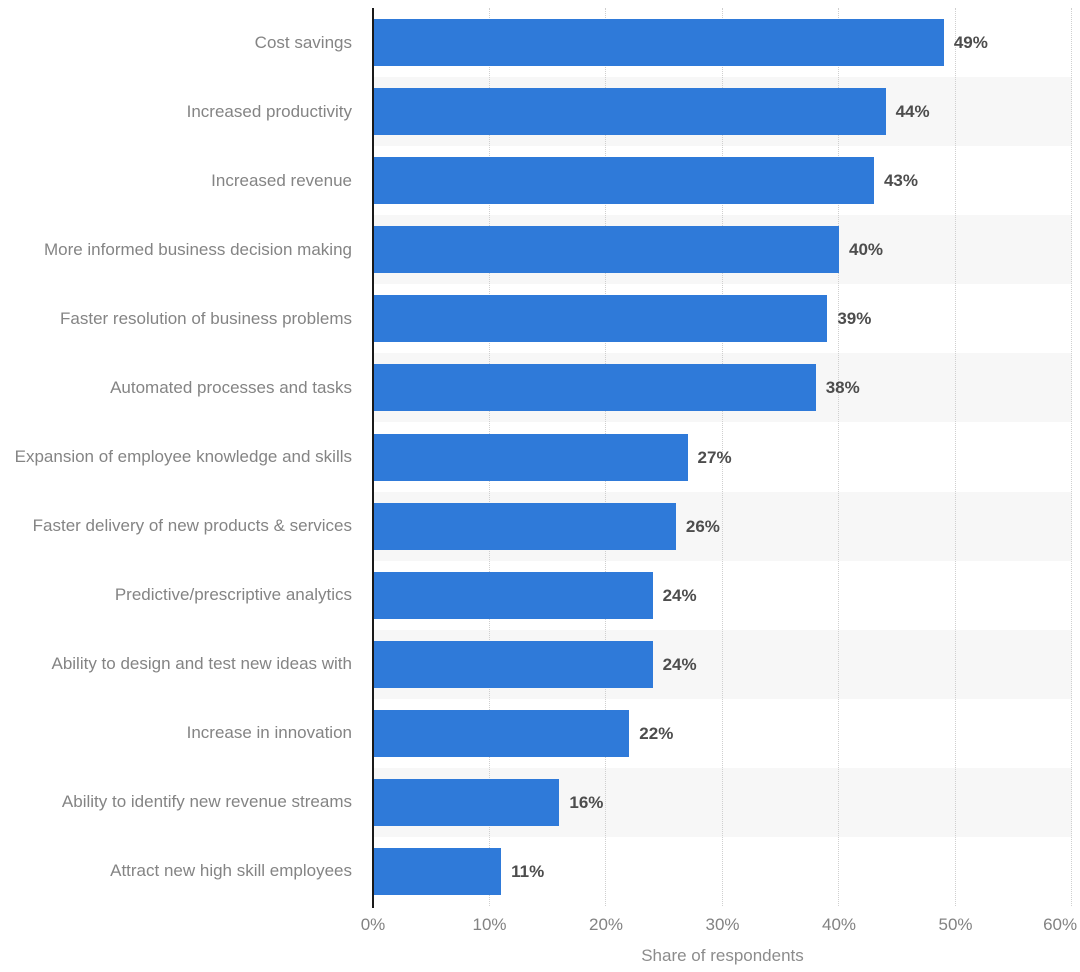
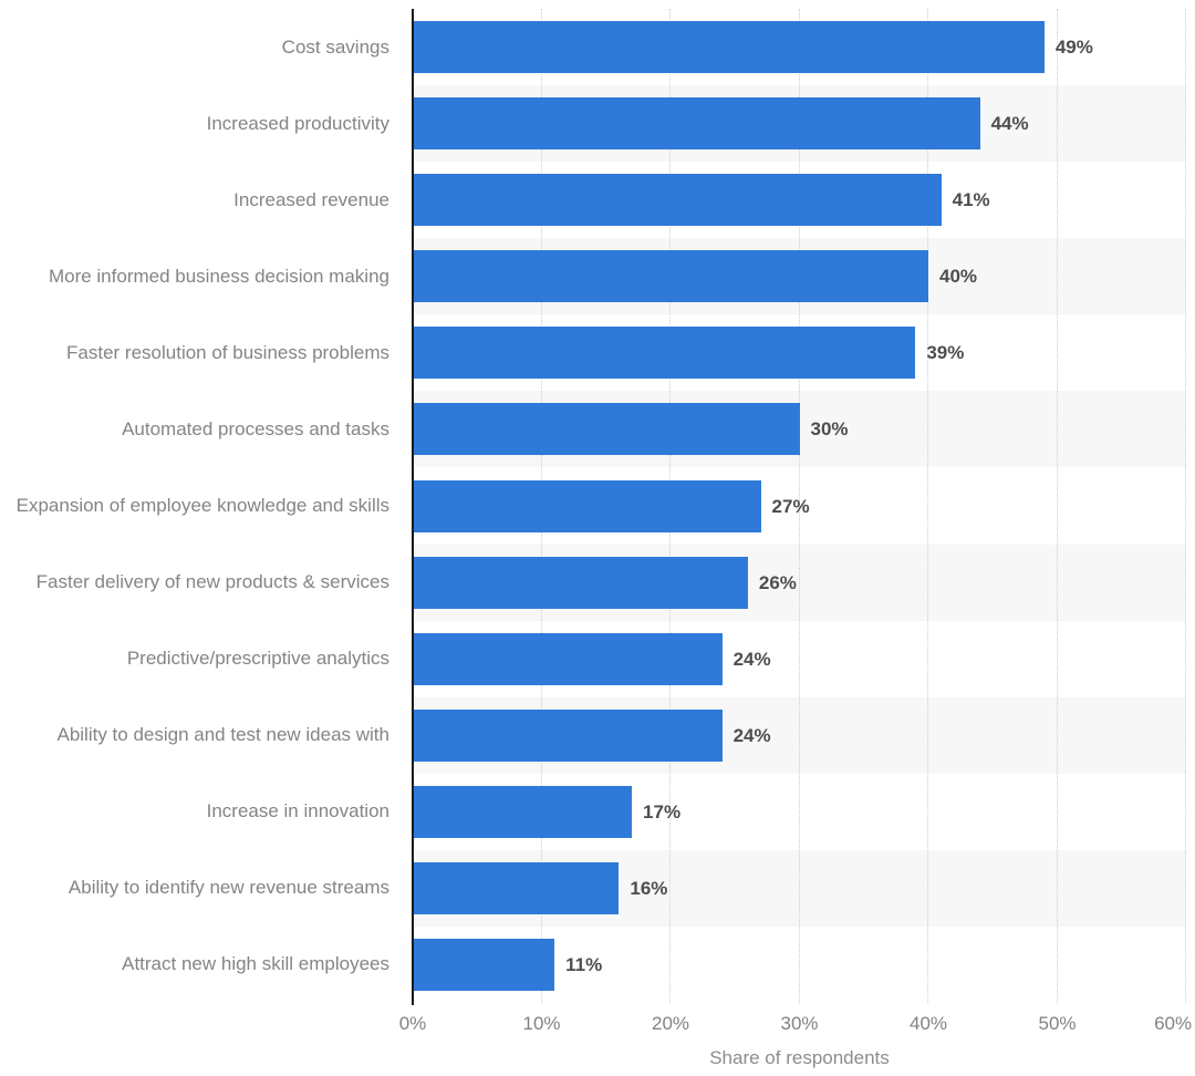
Increased revenue: 43% -> 41%
Automated processes and tasks: 38% -> 30%
Increase in innovation: 22% -> 17%
